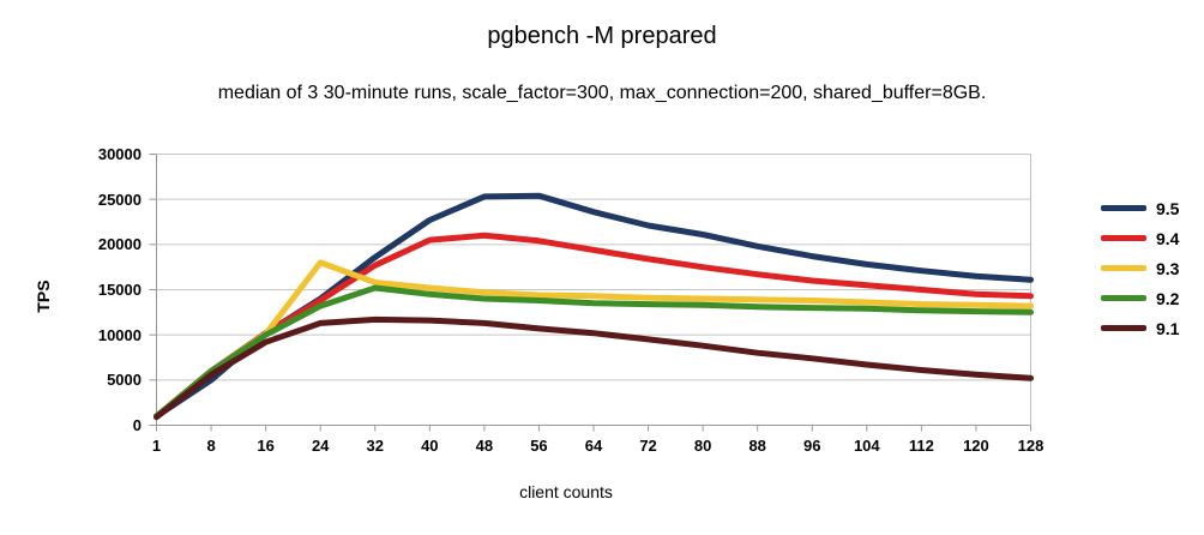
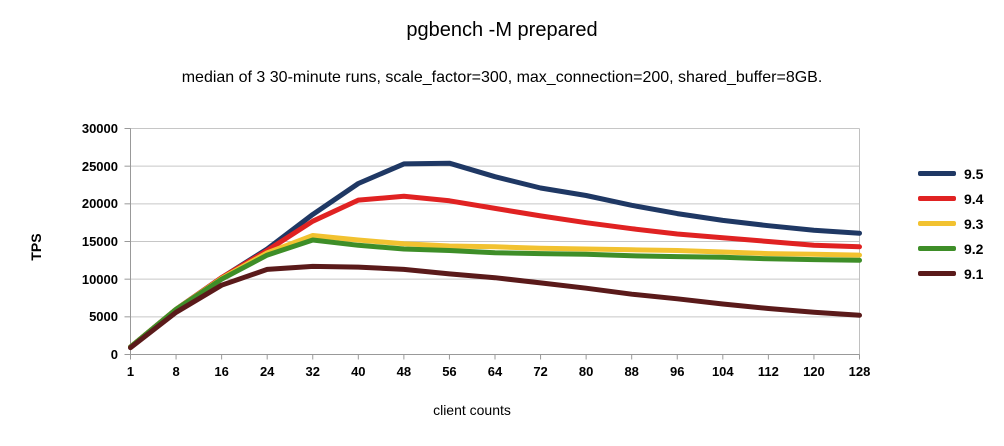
9.5/8: 5000 -> 6000
9.3/24: 18000 -> 14000
